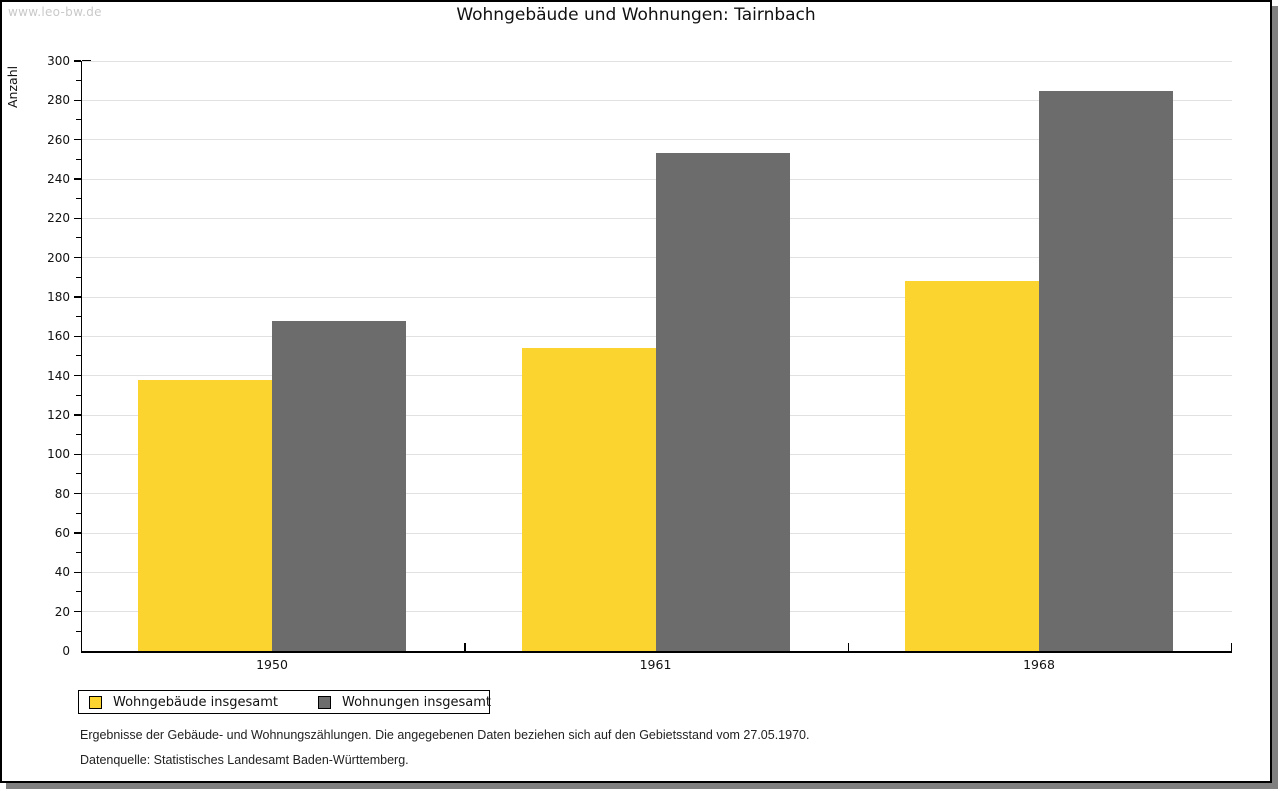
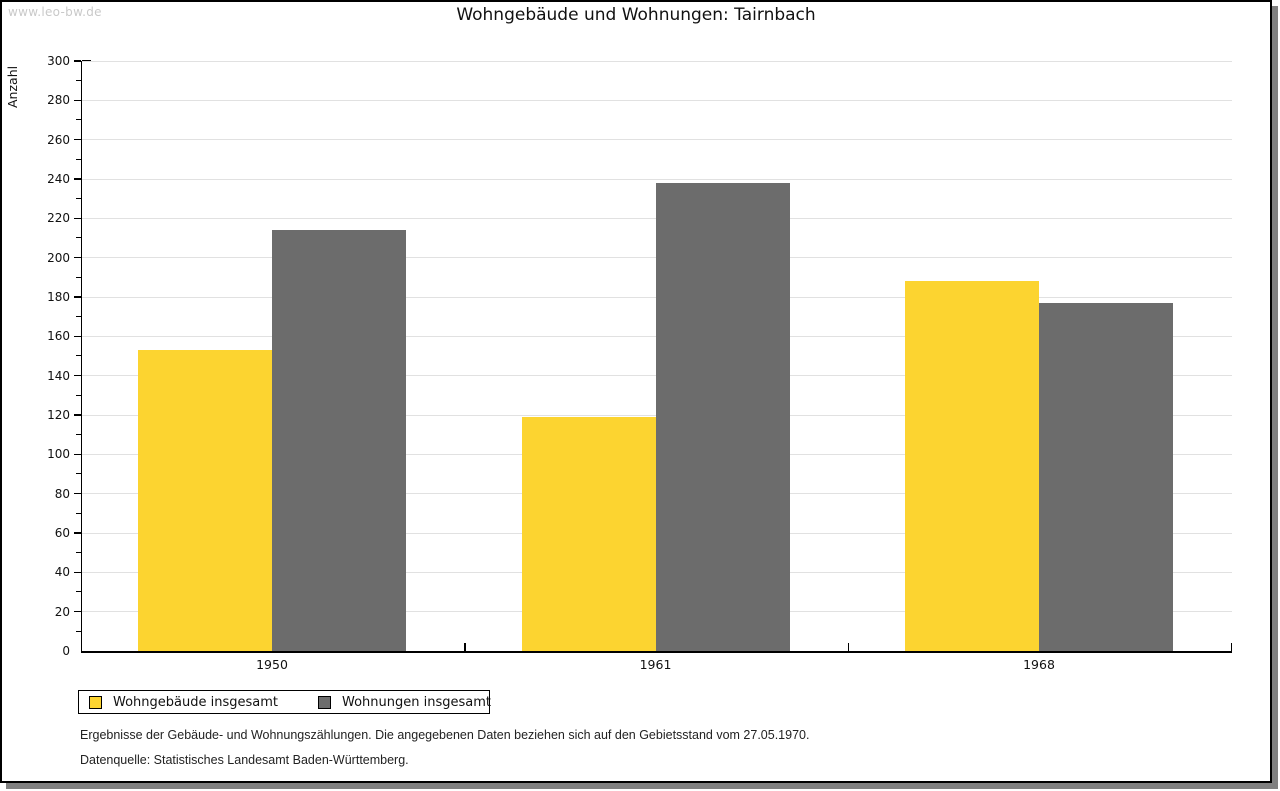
Wohngebäude insgesamt/1950: 138 -> 153
Wohnungen insgesamt/1950: 168 -> 214
Wohngebäude insgesamt/1961: 154 -> 119
Wohnungen insgesamt/1961: 253 -> 238
Wohnungen insgesamt/1968: 285 -> 177
